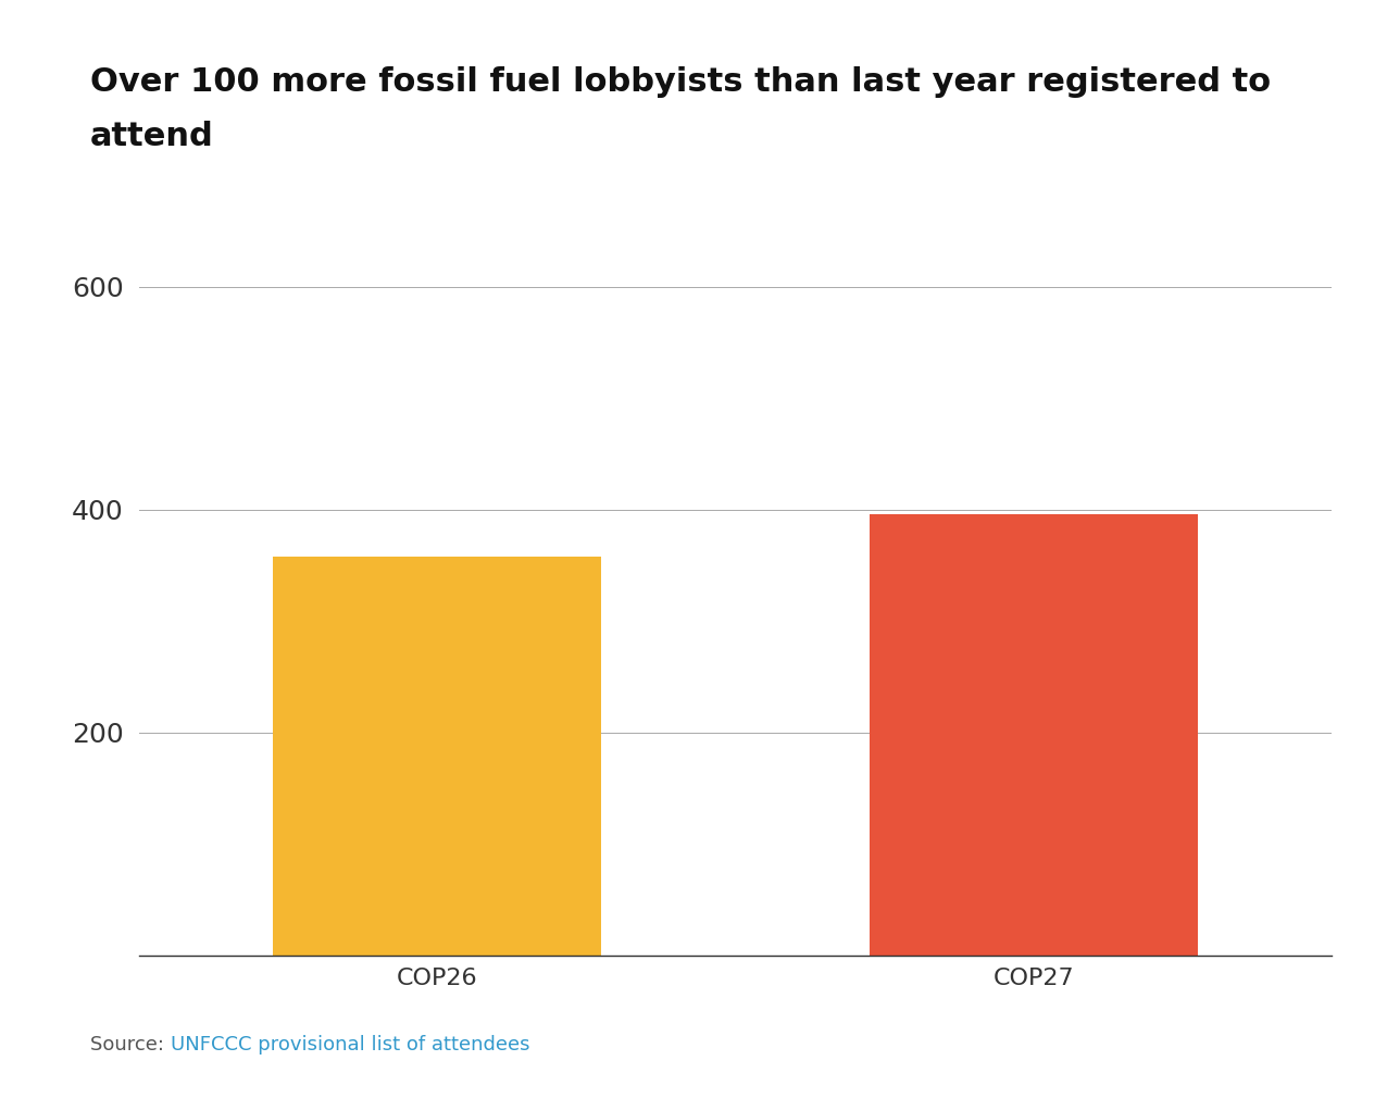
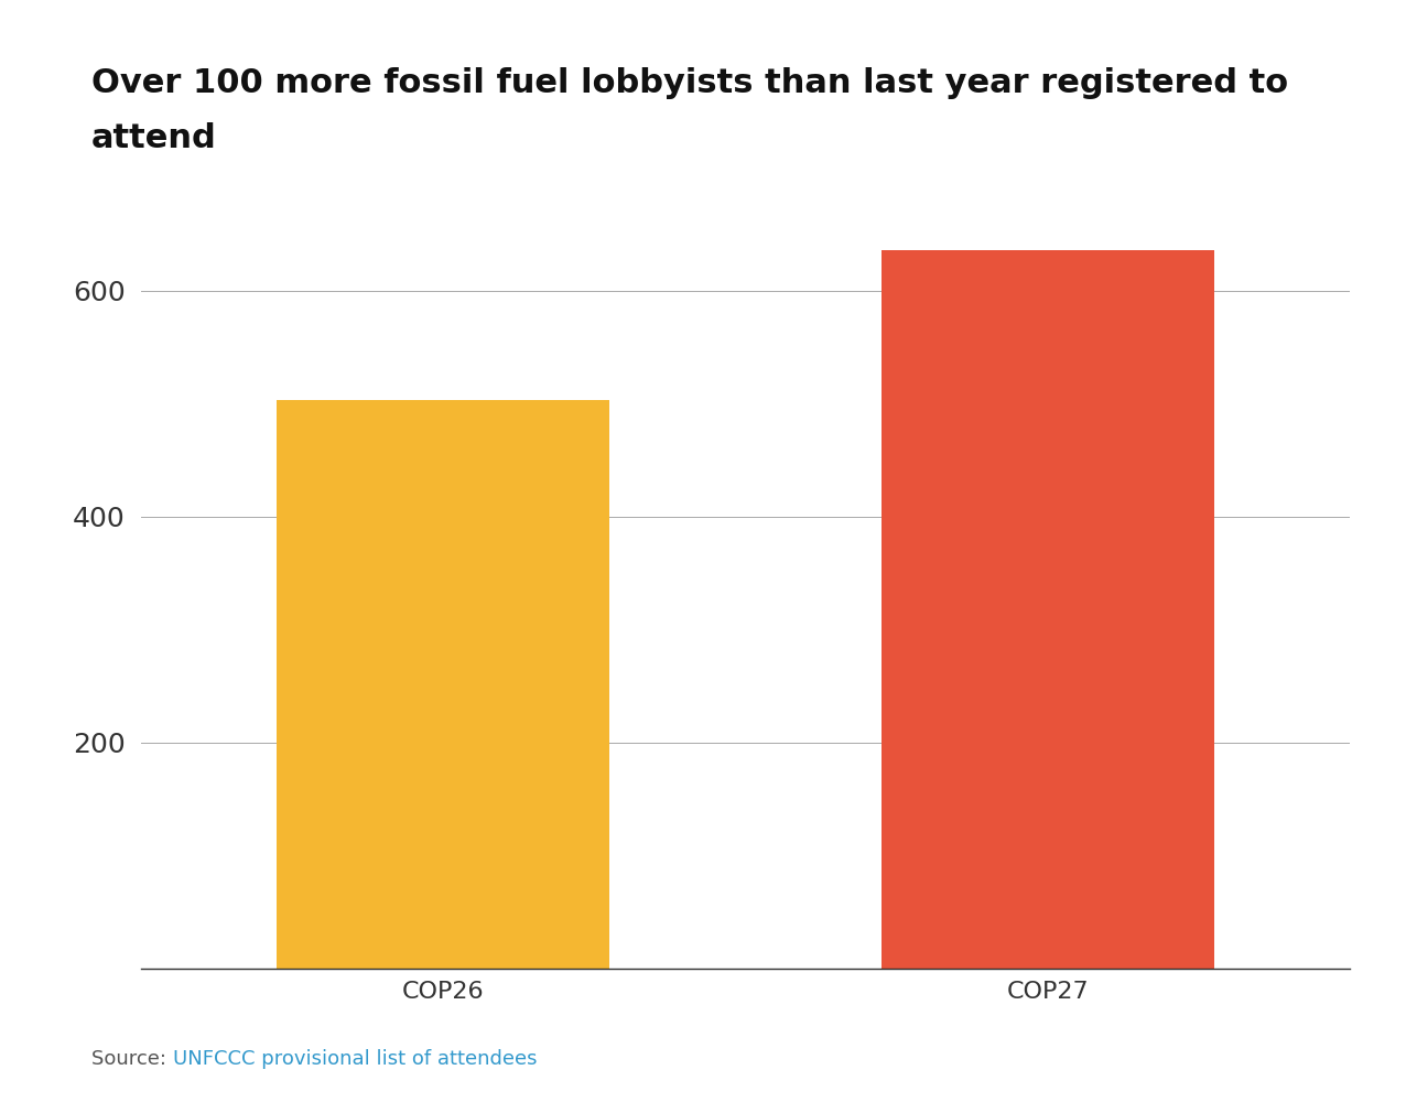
COP26: 358 -> 503
COP27: 396 -> 636
